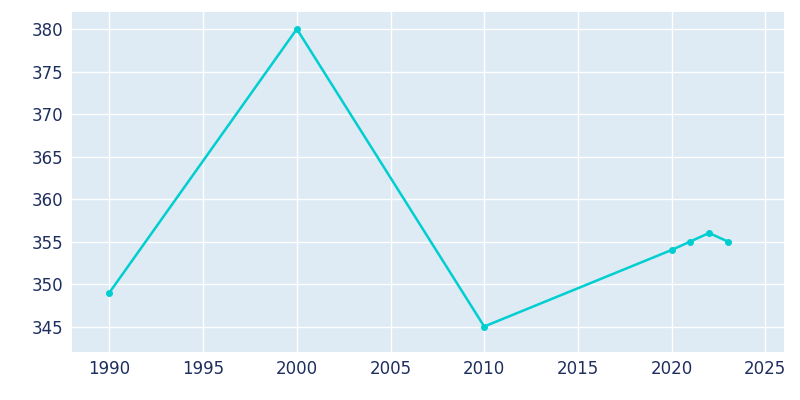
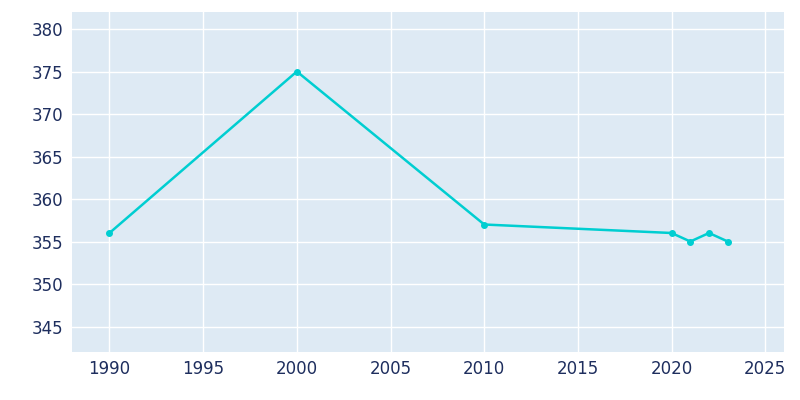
1990: 349 -> 356
2000: 380 -> 375
2010: 345 -> 357
2020: 354 -> 356
